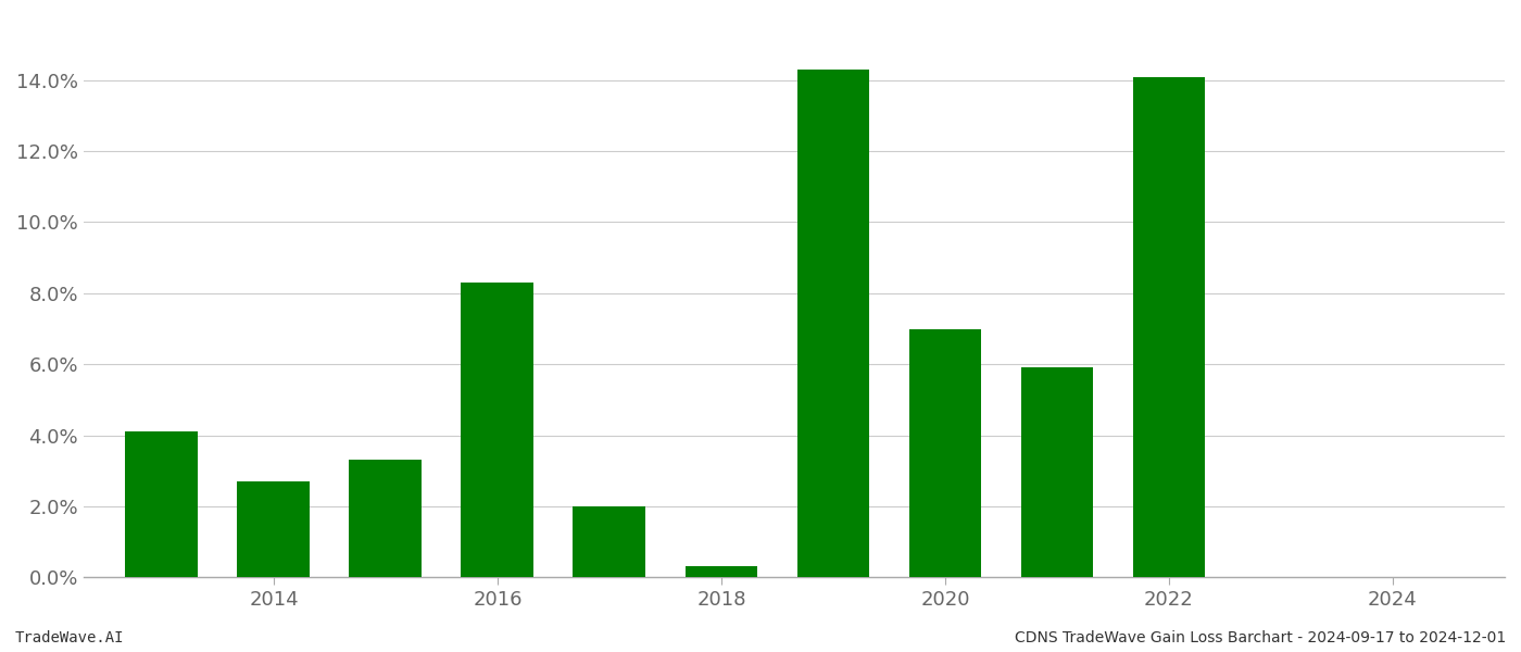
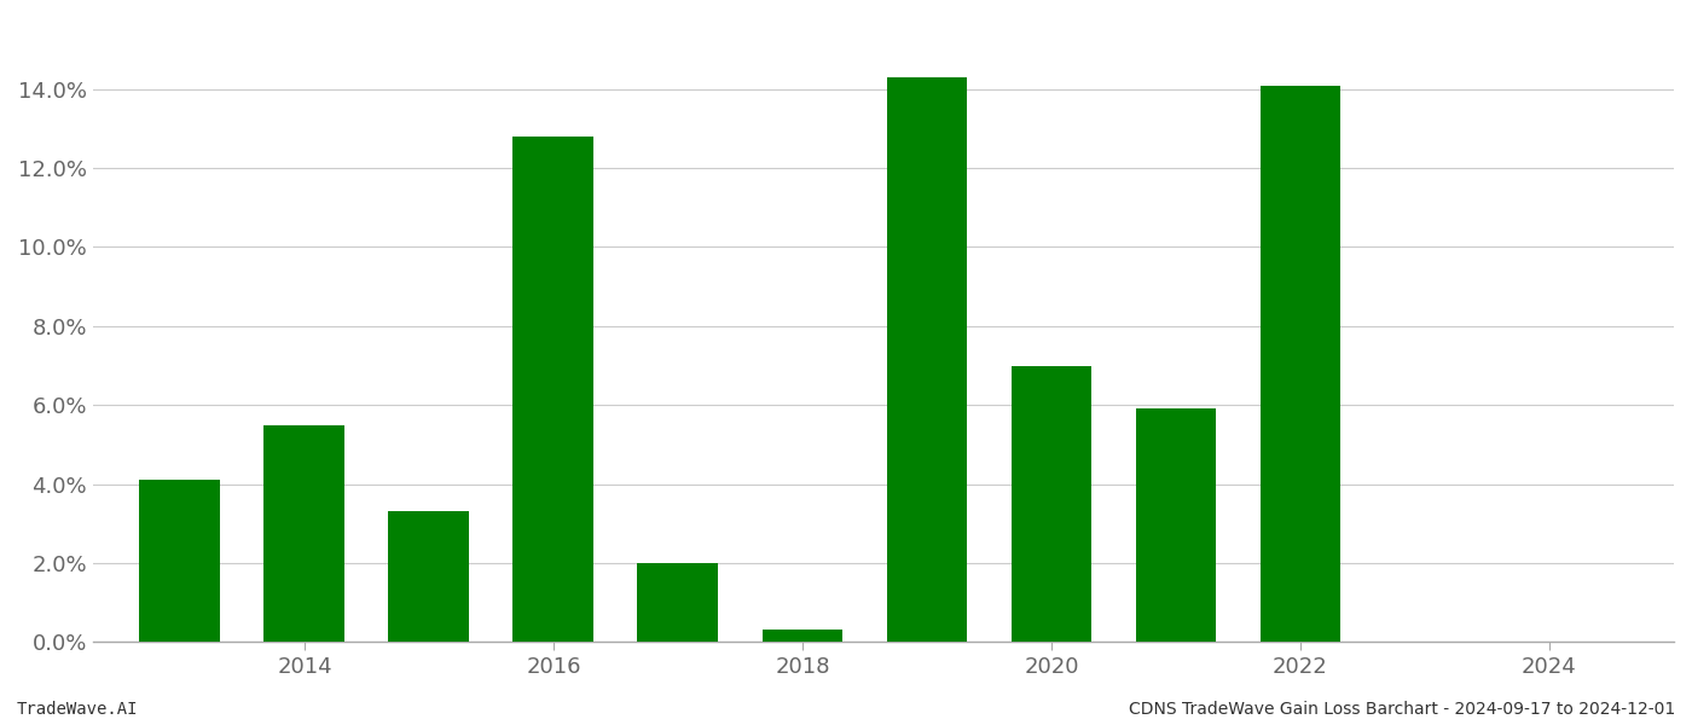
2014: 2.7% -> 5.5%
2016: 8.3% -> 12.8%
